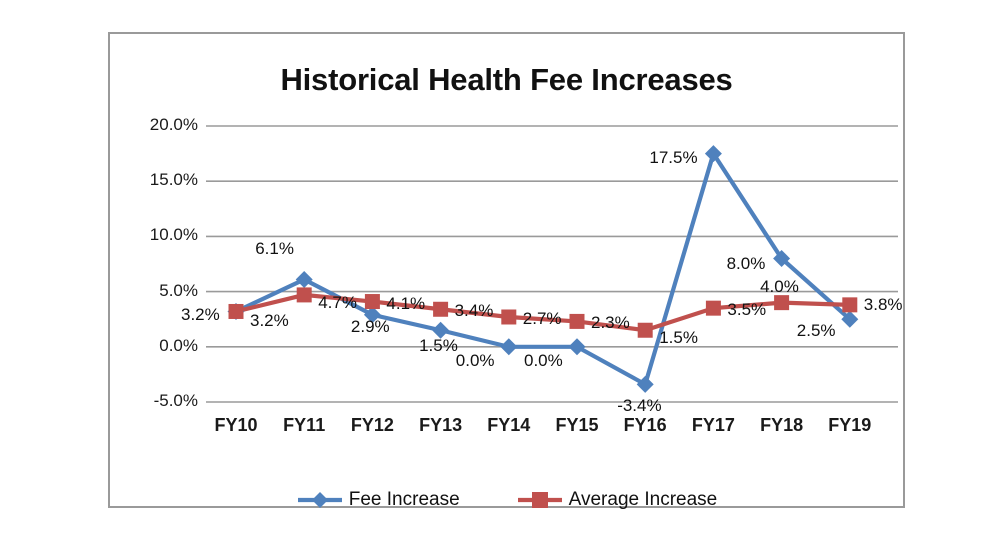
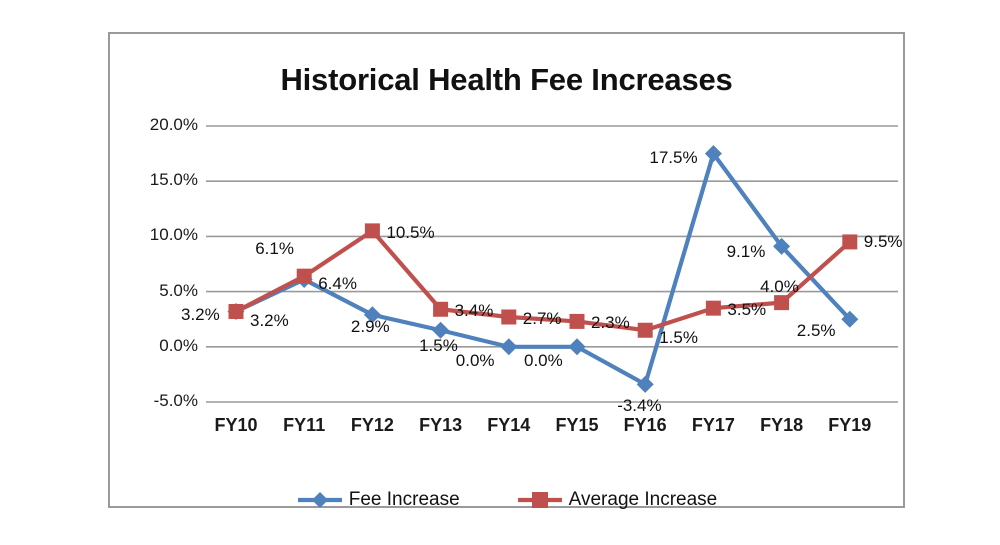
Average Increase/FY11: 4.7% -> 6.4%
Average Increase/FY12: 4.1% -> 10.5%
Fee Increase/FY18: 8.0% -> 9.1%
Average Increase/FY19: 3.8% -> 9.5%
